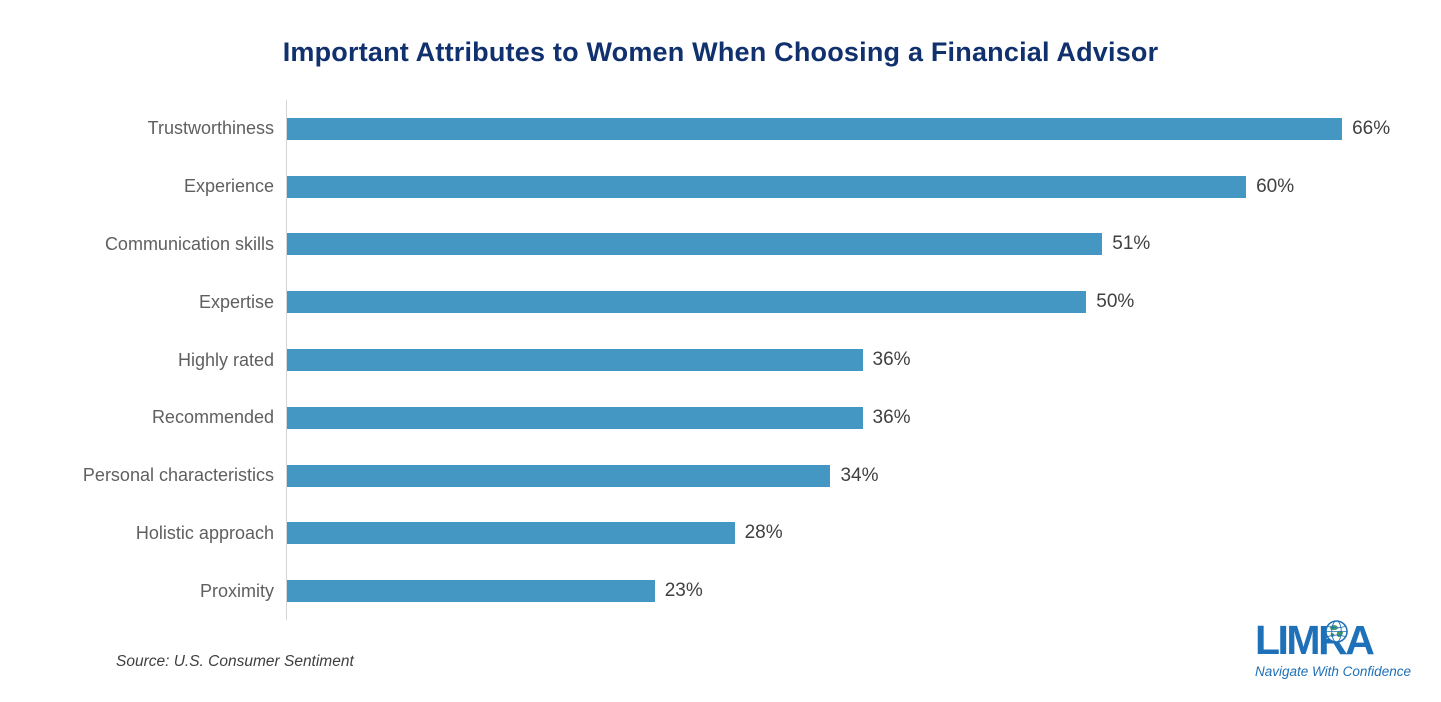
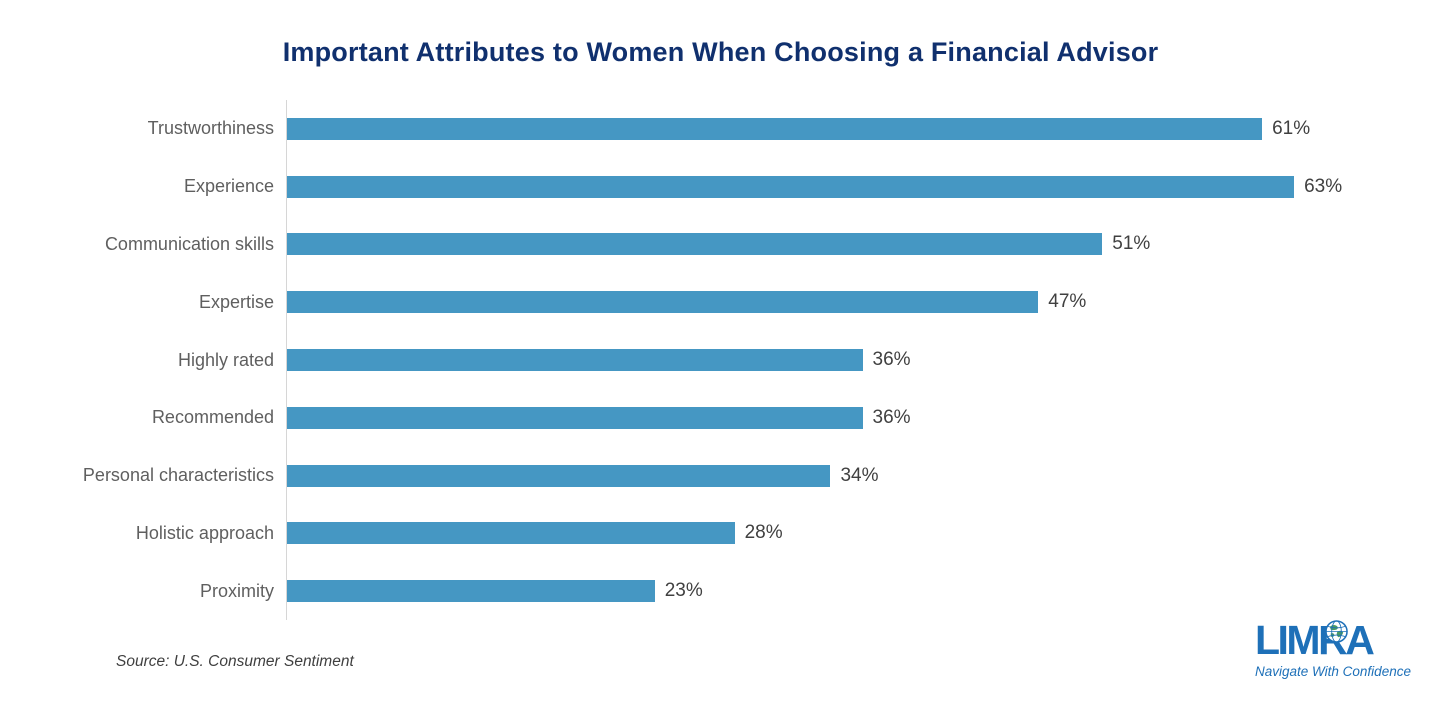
Trustworthiness: 66% -> 61%
Experience: 60% -> 63%
Expertise: 50% -> 47%
